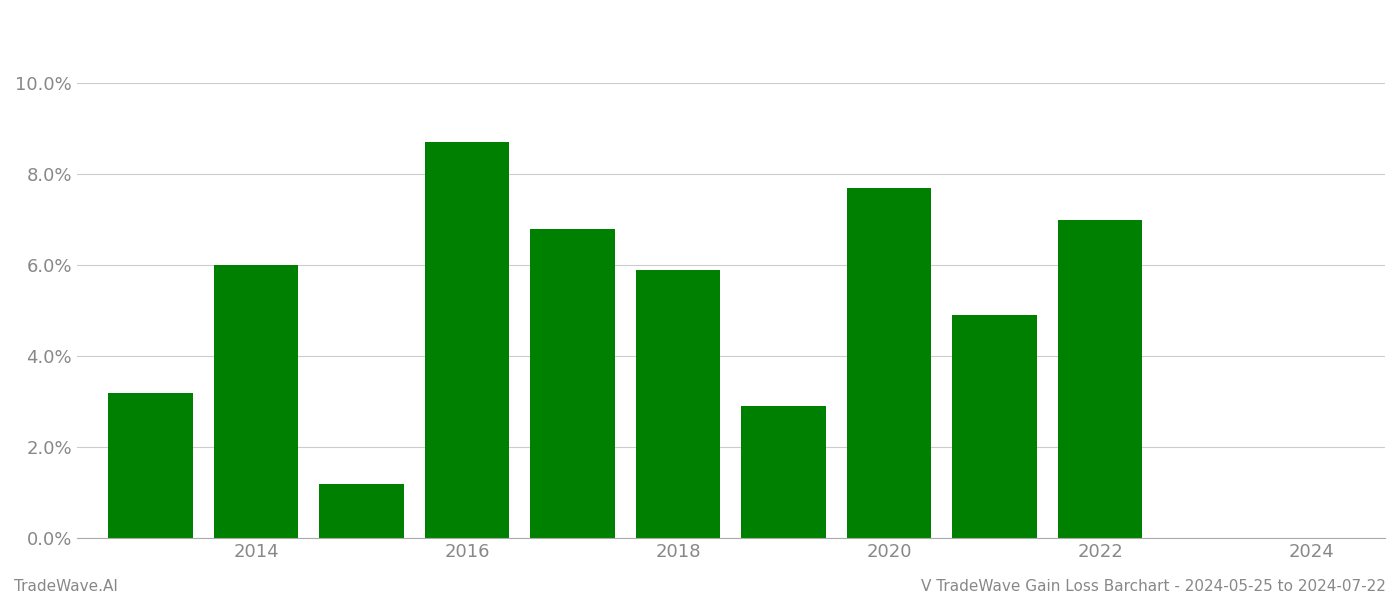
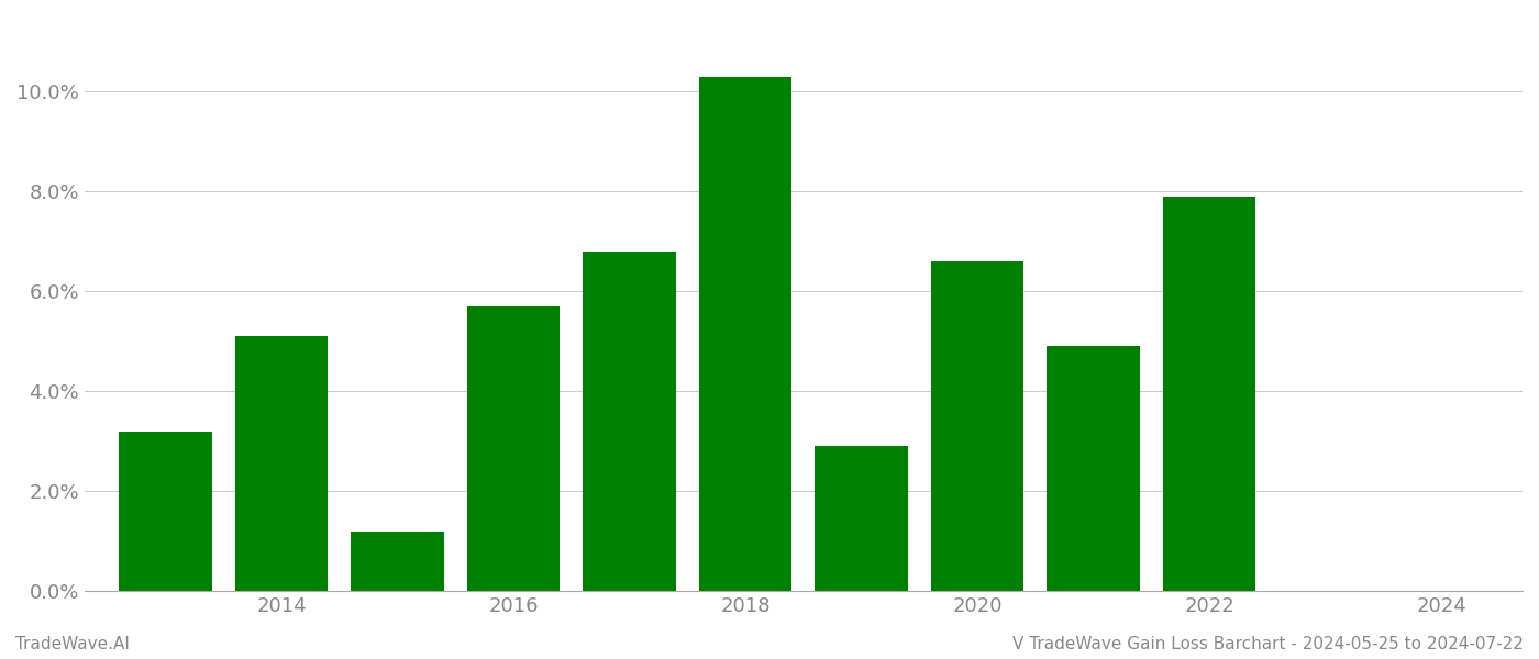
2014: 6.0% -> 5.1%
2016: 8.7% -> 5.7%
2018: 5.9% -> 10.3%
2020: 7.7% -> 6.6%
2022: 7.0% -> 7.9%
